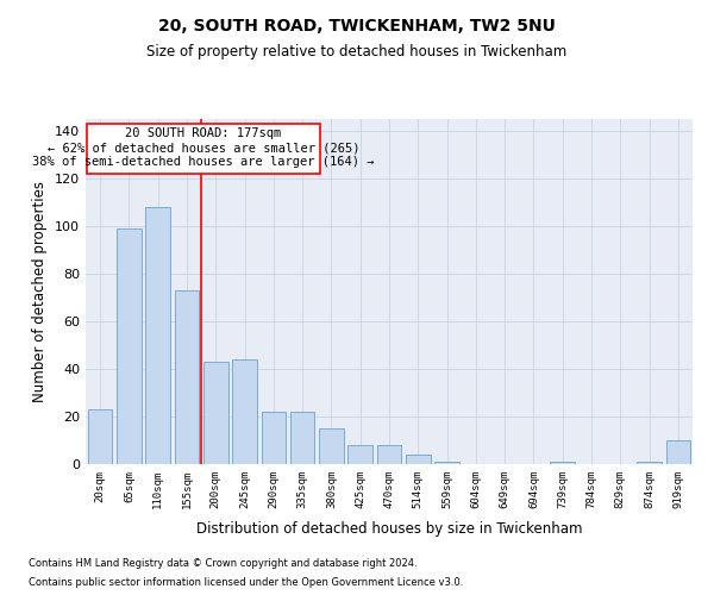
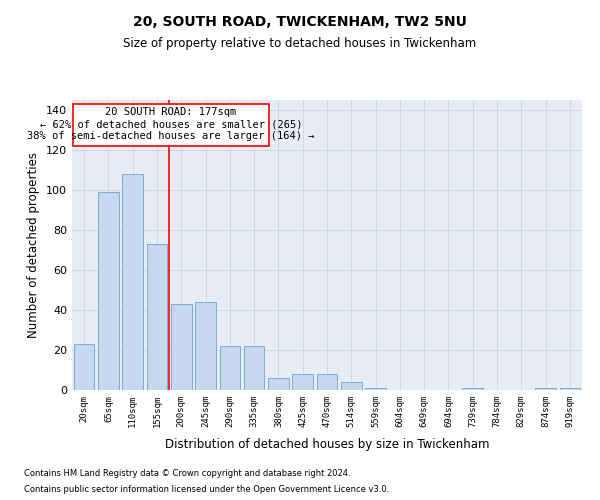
380sqm: 15 -> 6
919sqm: 10 -> 1
